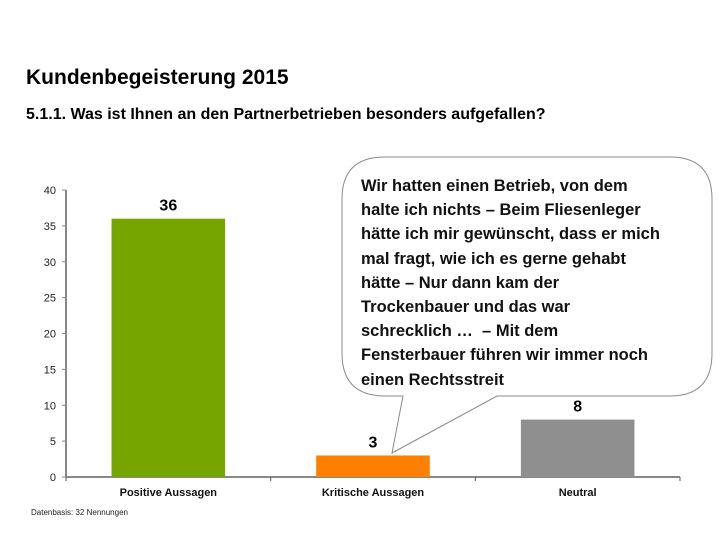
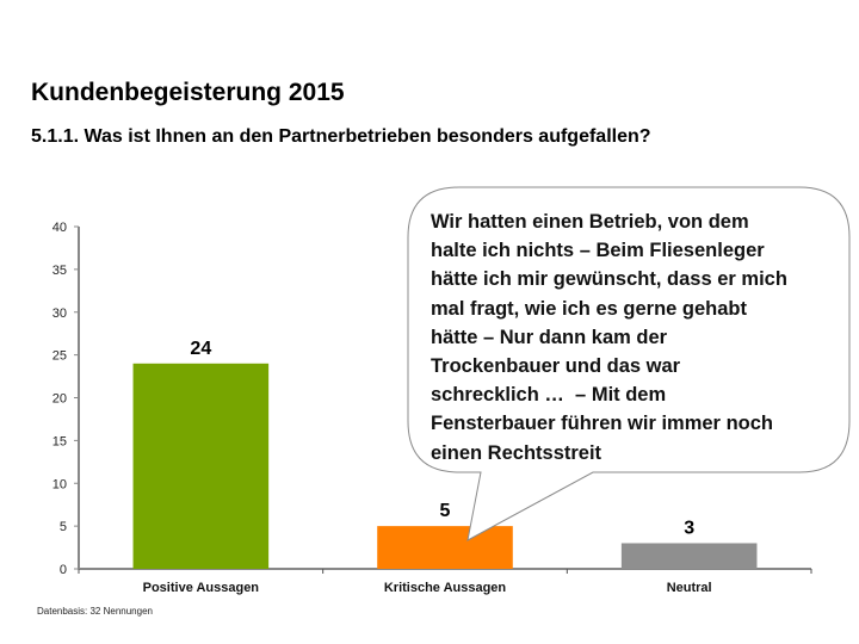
Positive Aussagen: 36 -> 24
Kritische Aussagen: 3 -> 5
Neutral: 8 -> 3
